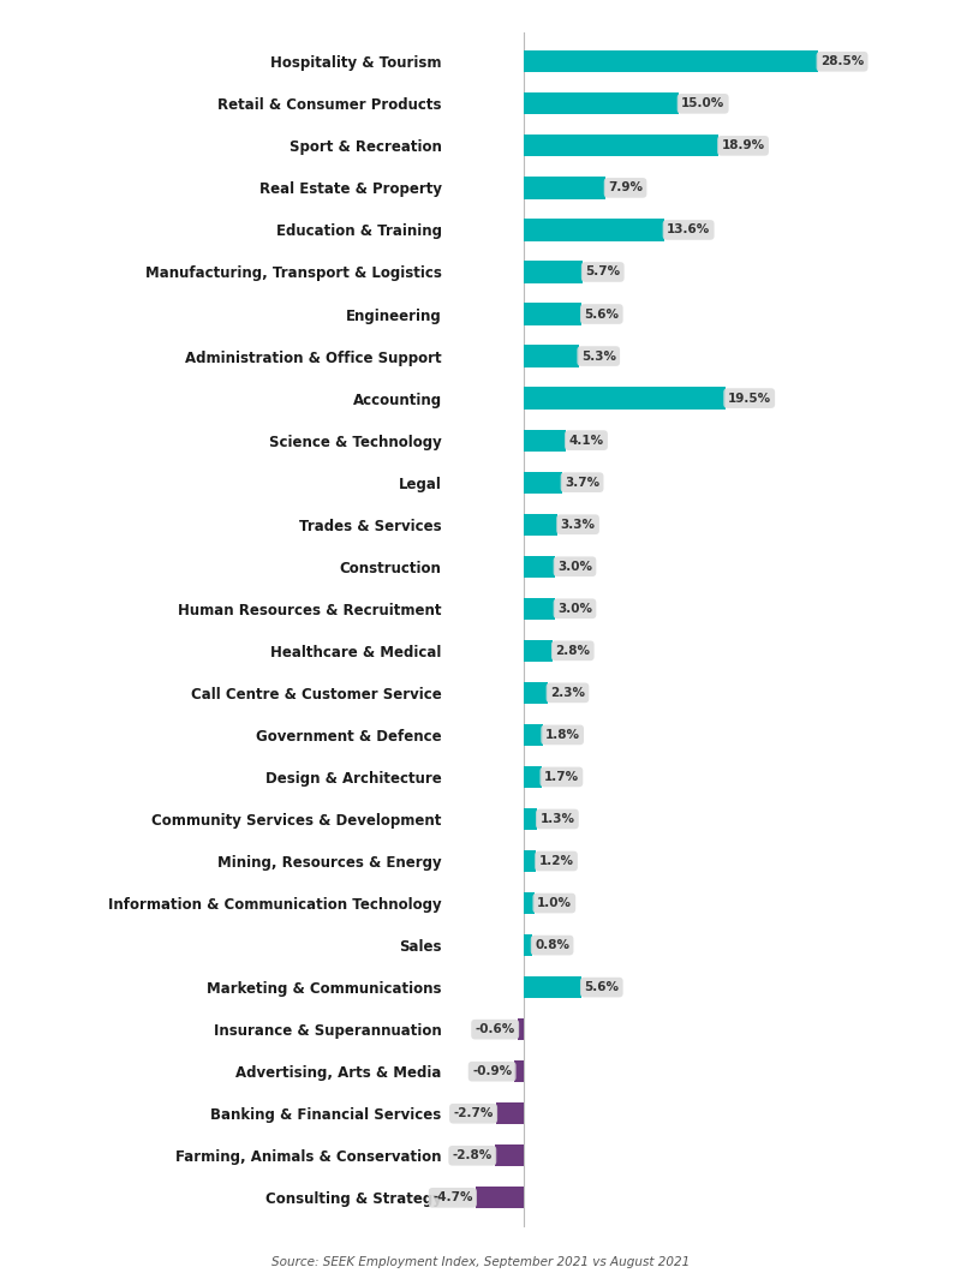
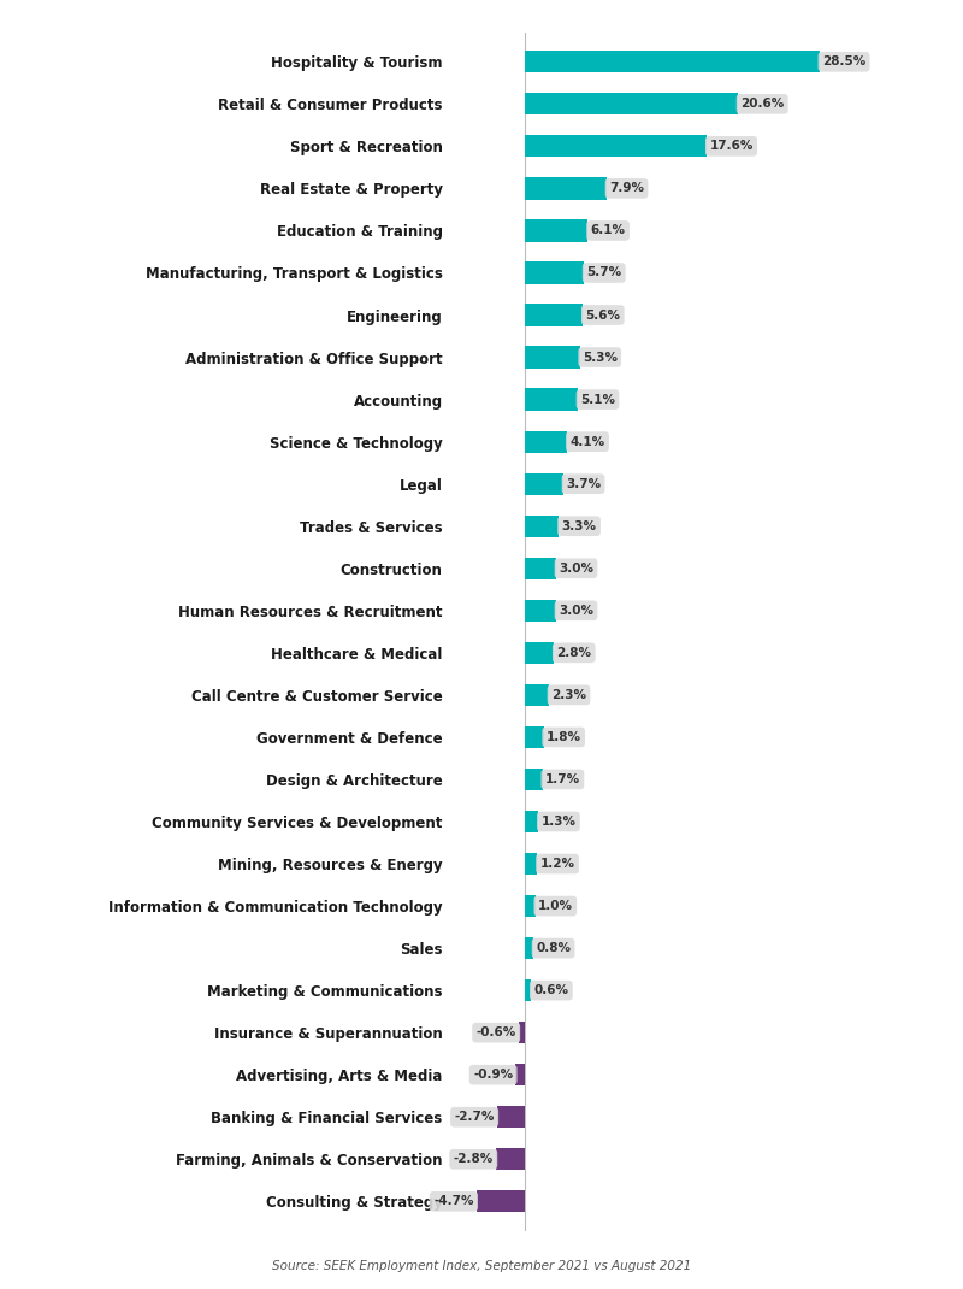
Retail & Consumer Products: 15.0% -> 20.6%
Sport & Recreation: 18.9% -> 17.6%
Education & Training: 13.6% -> 6.1%
Accounting: 19.5% -> 5.1%
Marketing & Communications: 5.6% -> 0.6%
